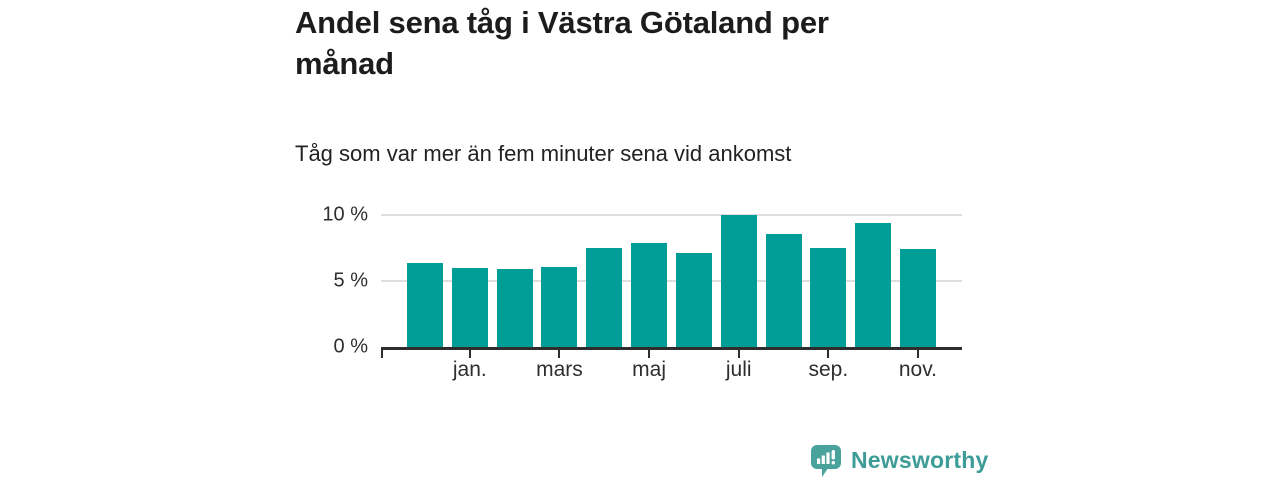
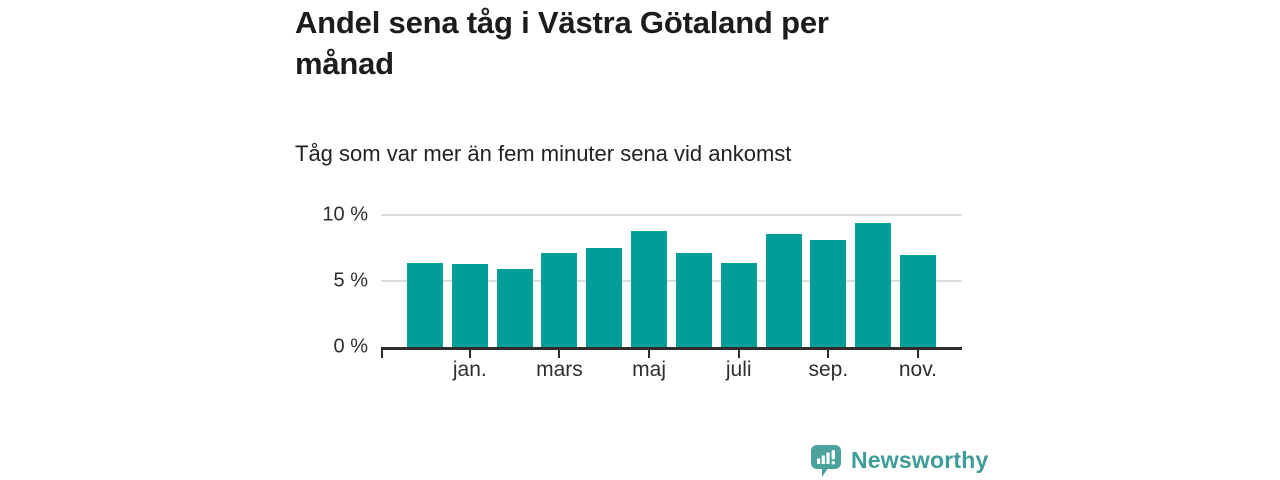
jan.: 6.0% -> 6.3%
mars: 6.1% -> 7.1%
maj: 7.9% -> 8.8%
juli: 10.0% -> 6.4%
sep.: 7.5% -> 8.1%
nov.: 7.4% -> 7.0%
